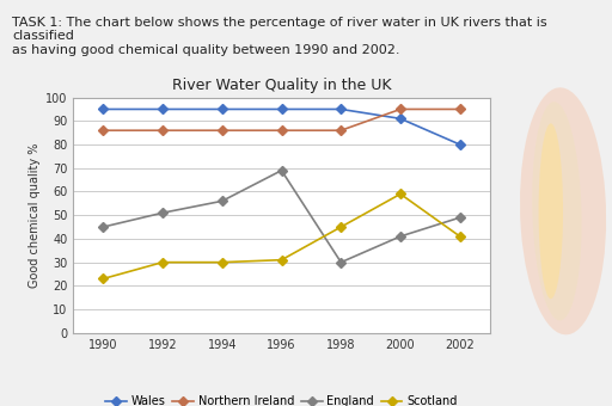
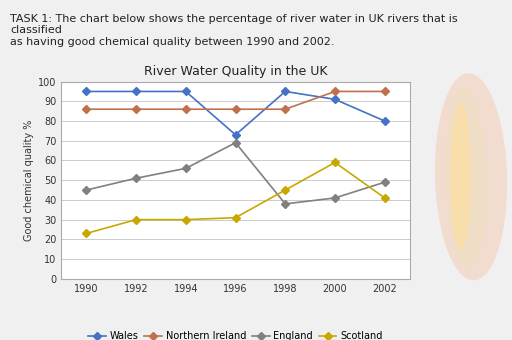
Wales/1996: 95 -> 73
England/1998: 30 -> 38
